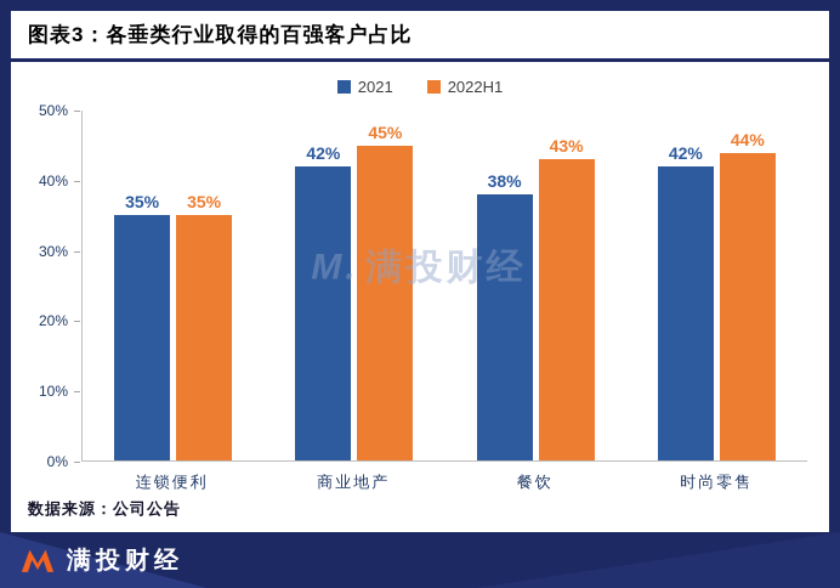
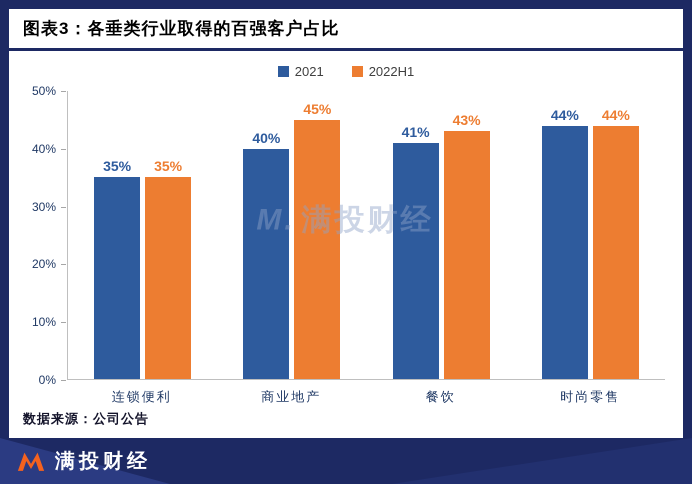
2021/商业地产: 42% -> 40%
2021/餐饮: 38% -> 41%
2021/时尚零售: 42% -> 44%
